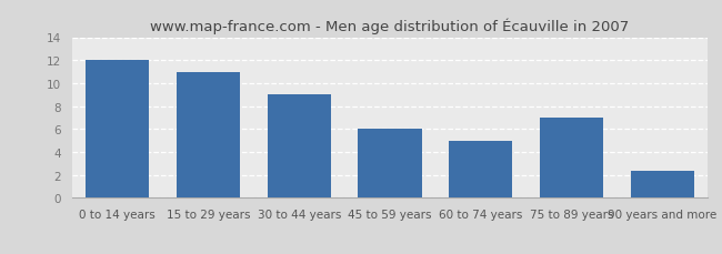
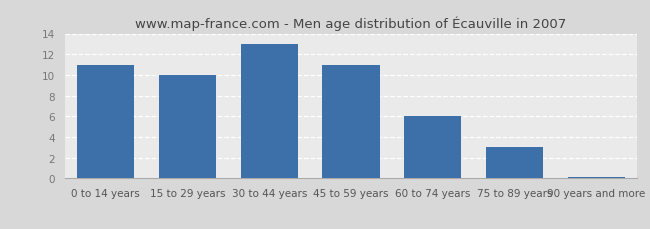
0 to 14 years: 12.0 -> 11.0
15 to 29 years: 11.0 -> 10.0
30 to 44 years: 9.0 -> 13.0
45 to 59 years: 6.0 -> 11.0
60 to 74 years: 5.0 -> 6.0
75 to 89 years: 7.0 -> 3.0
90 years and more: 2.4 -> 0.1
